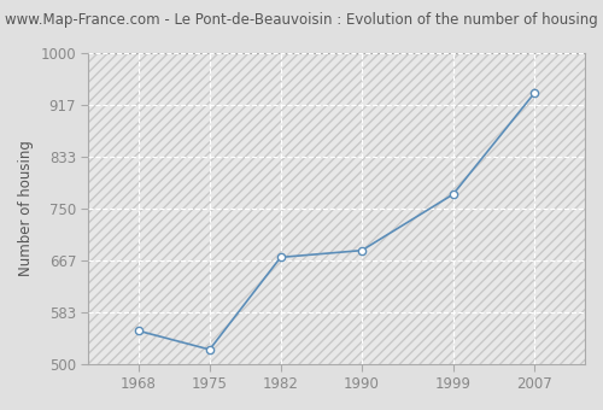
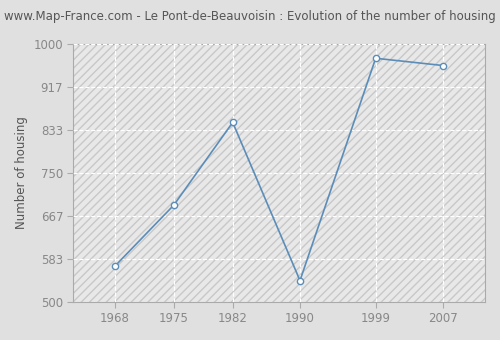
1968: 554 -> 570
1975: 524 -> 688
1982: 672 -> 848
1990: 683 -> 542
1999: 773 -> 972
2007: 935 -> 958
